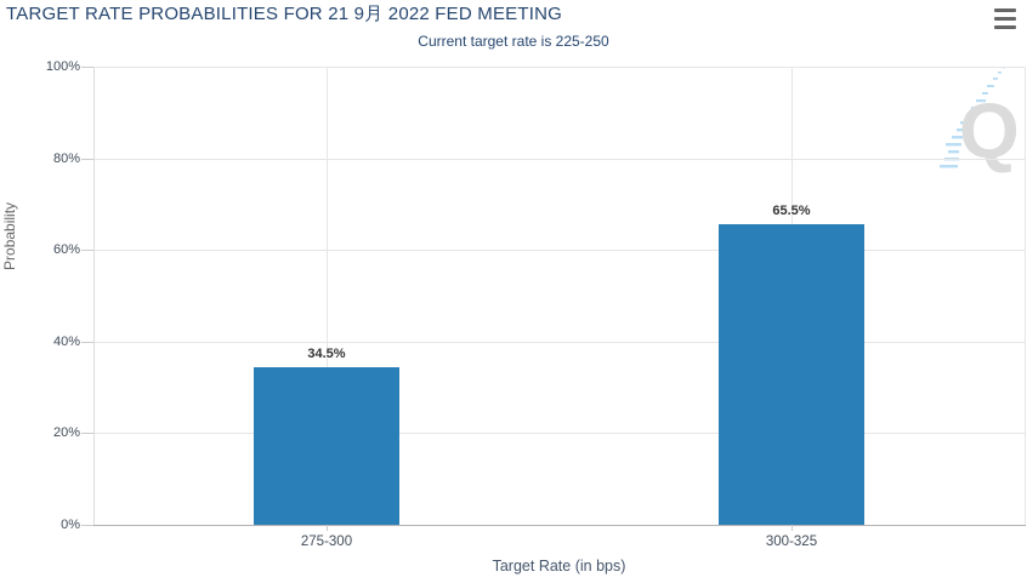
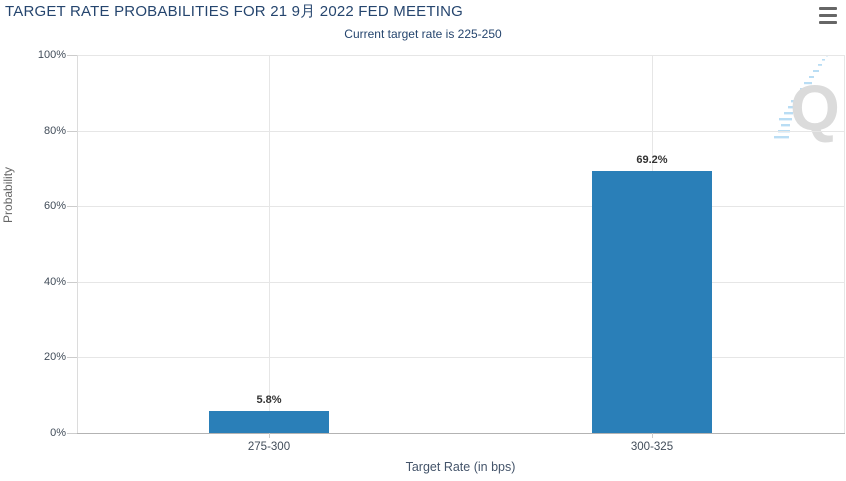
275-300: 34.5% -> 5.8%
300-325: 65.5% -> 69.2%
